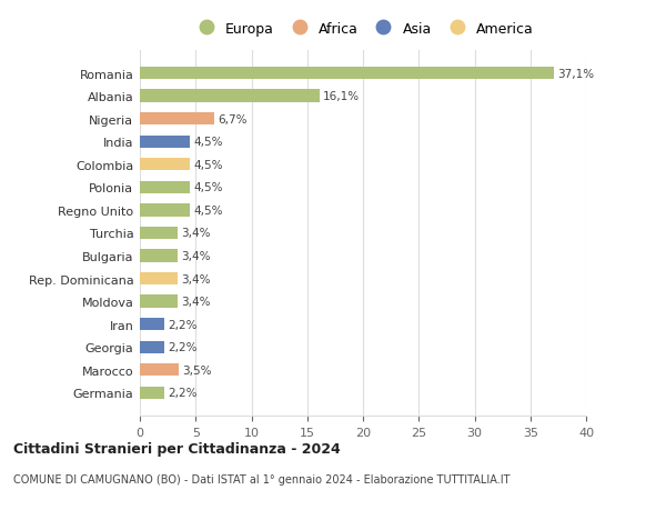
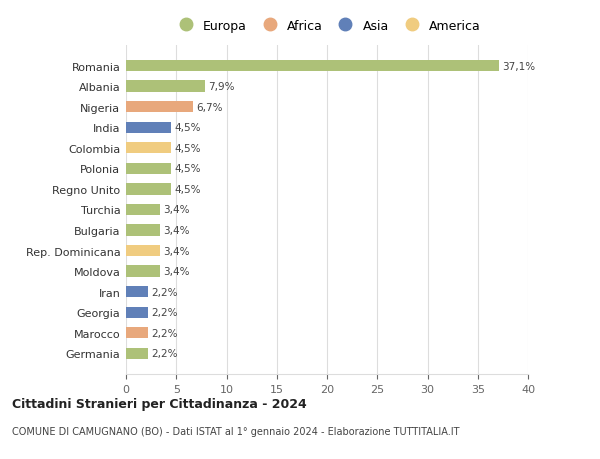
Albania: 16,1% -> 7,9%
Marocco: 3,5% -> 2,2%
